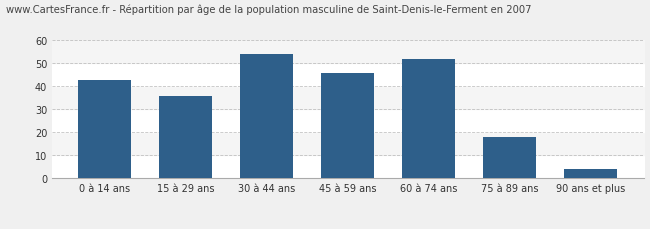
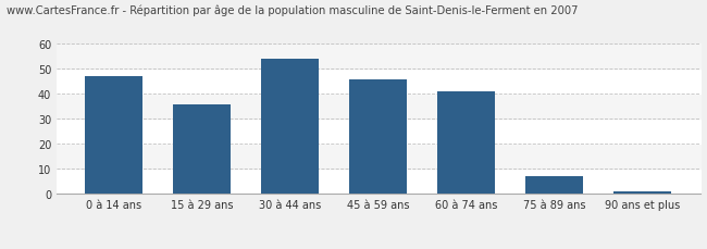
0 à 14 ans: 43 -> 47
60 à 74 ans: 52 -> 41
75 à 89 ans: 18 -> 7
90 ans et plus: 4 -> 1
